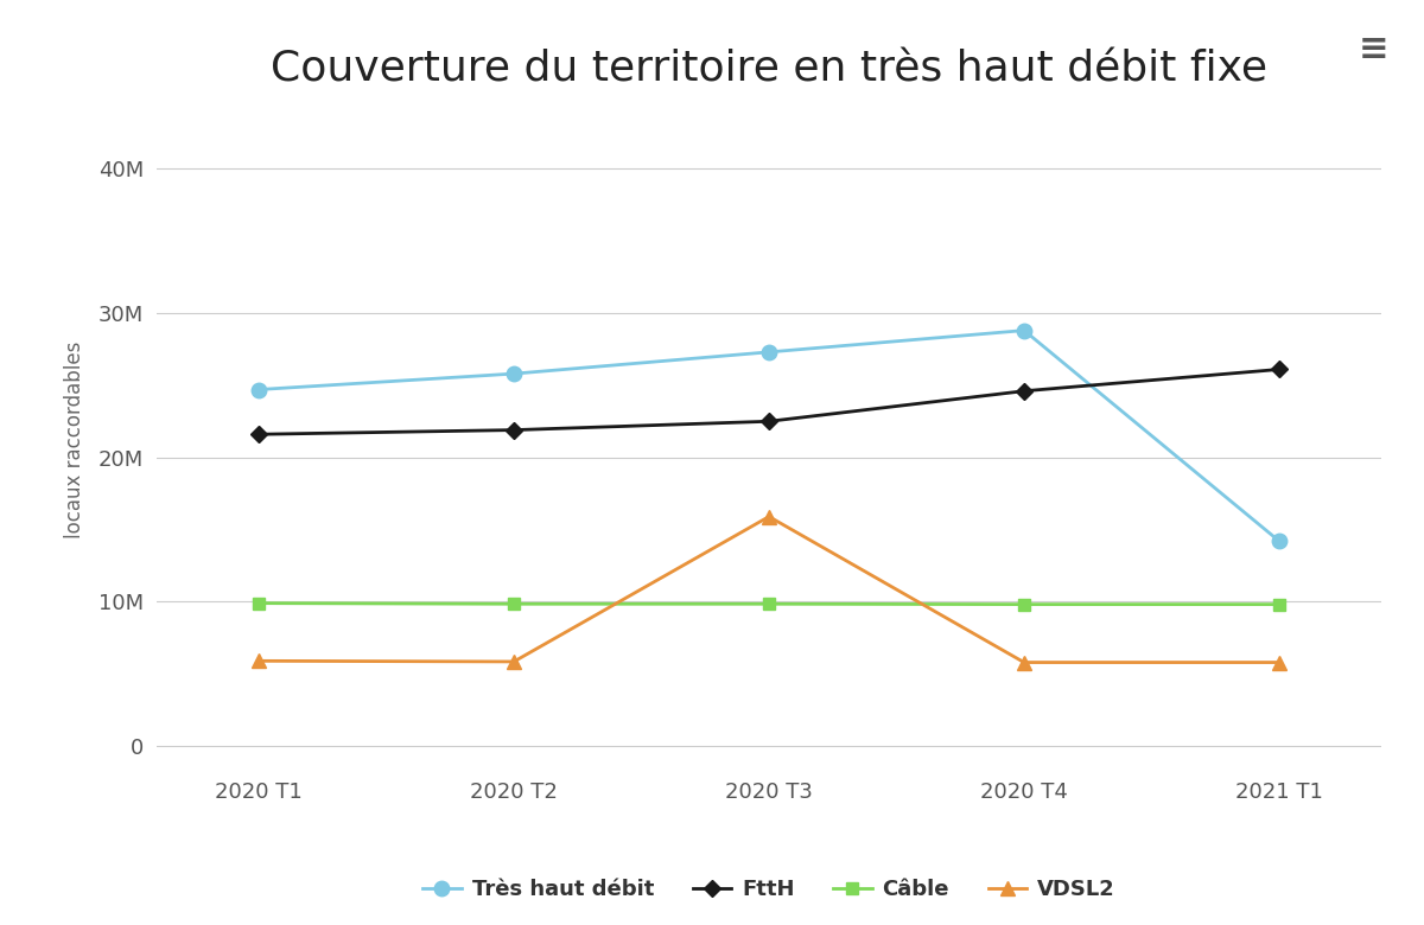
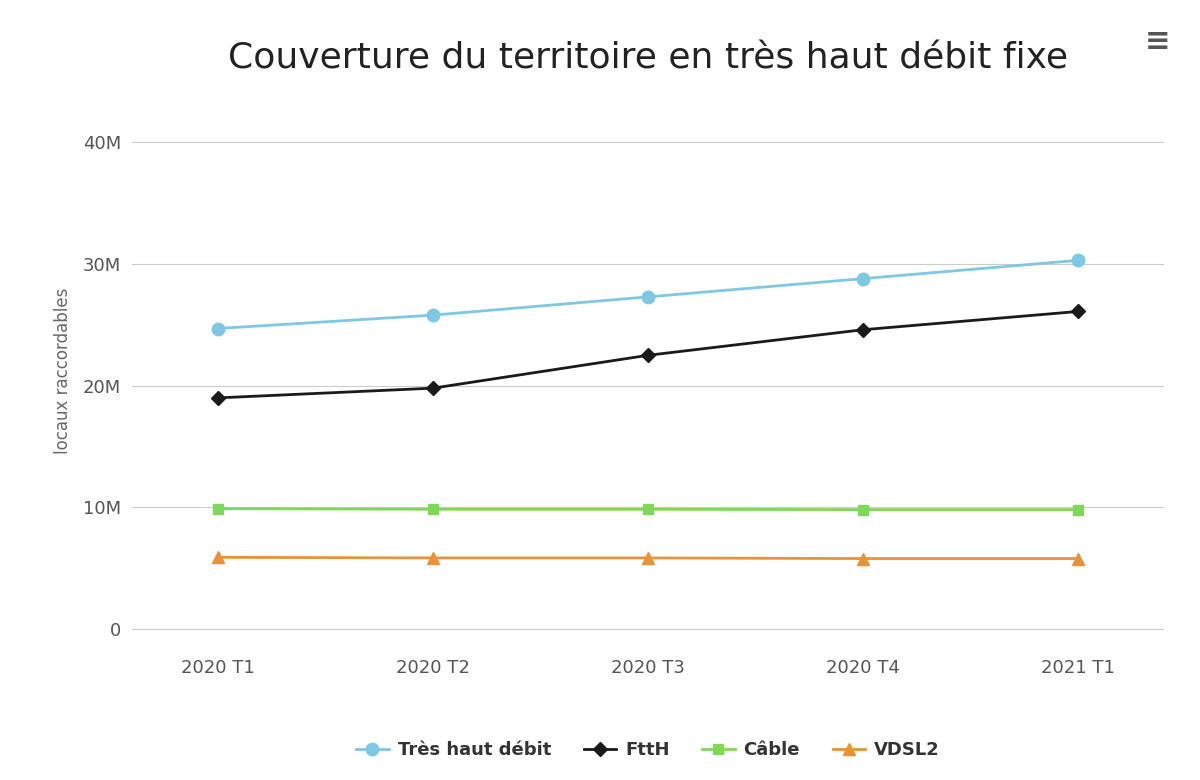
FttH/2020 T1: 21.6M -> 19.0M
FttH/2020 T2: 21.9M -> 19.8M
VDSL2/2020 T3: 15.9M -> 5.8M
Très haut débit/2021 T1: 14.2M -> 30.3M
